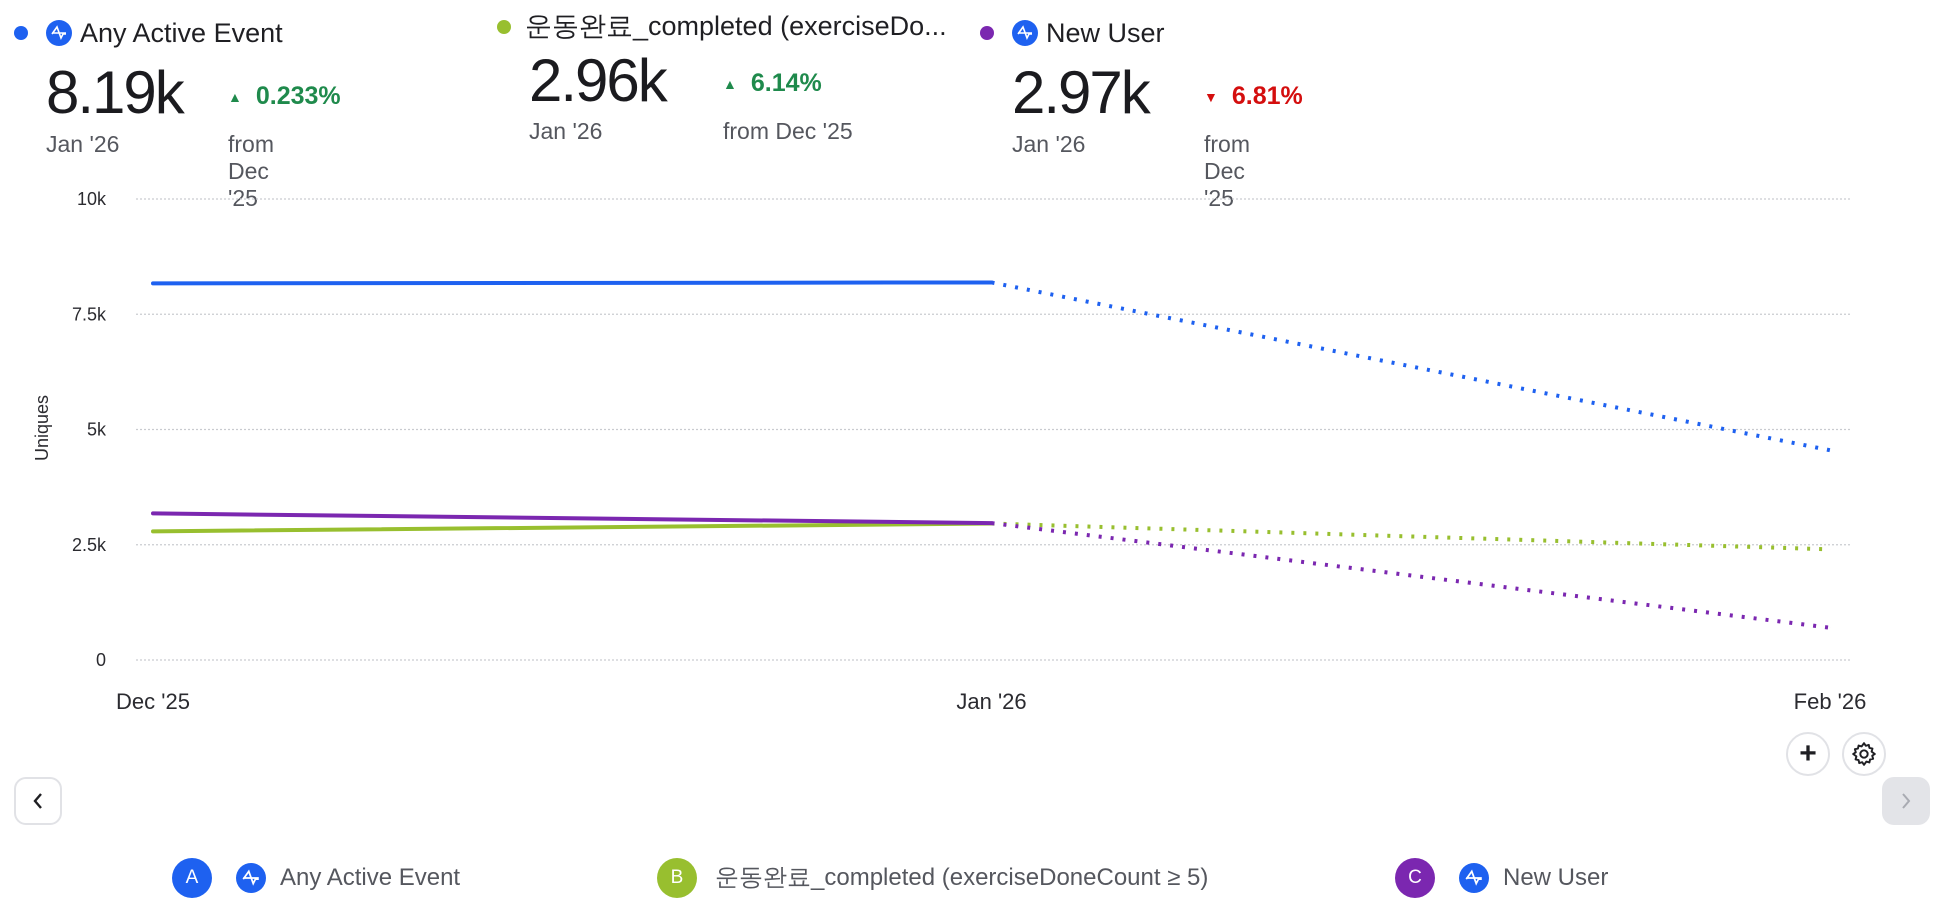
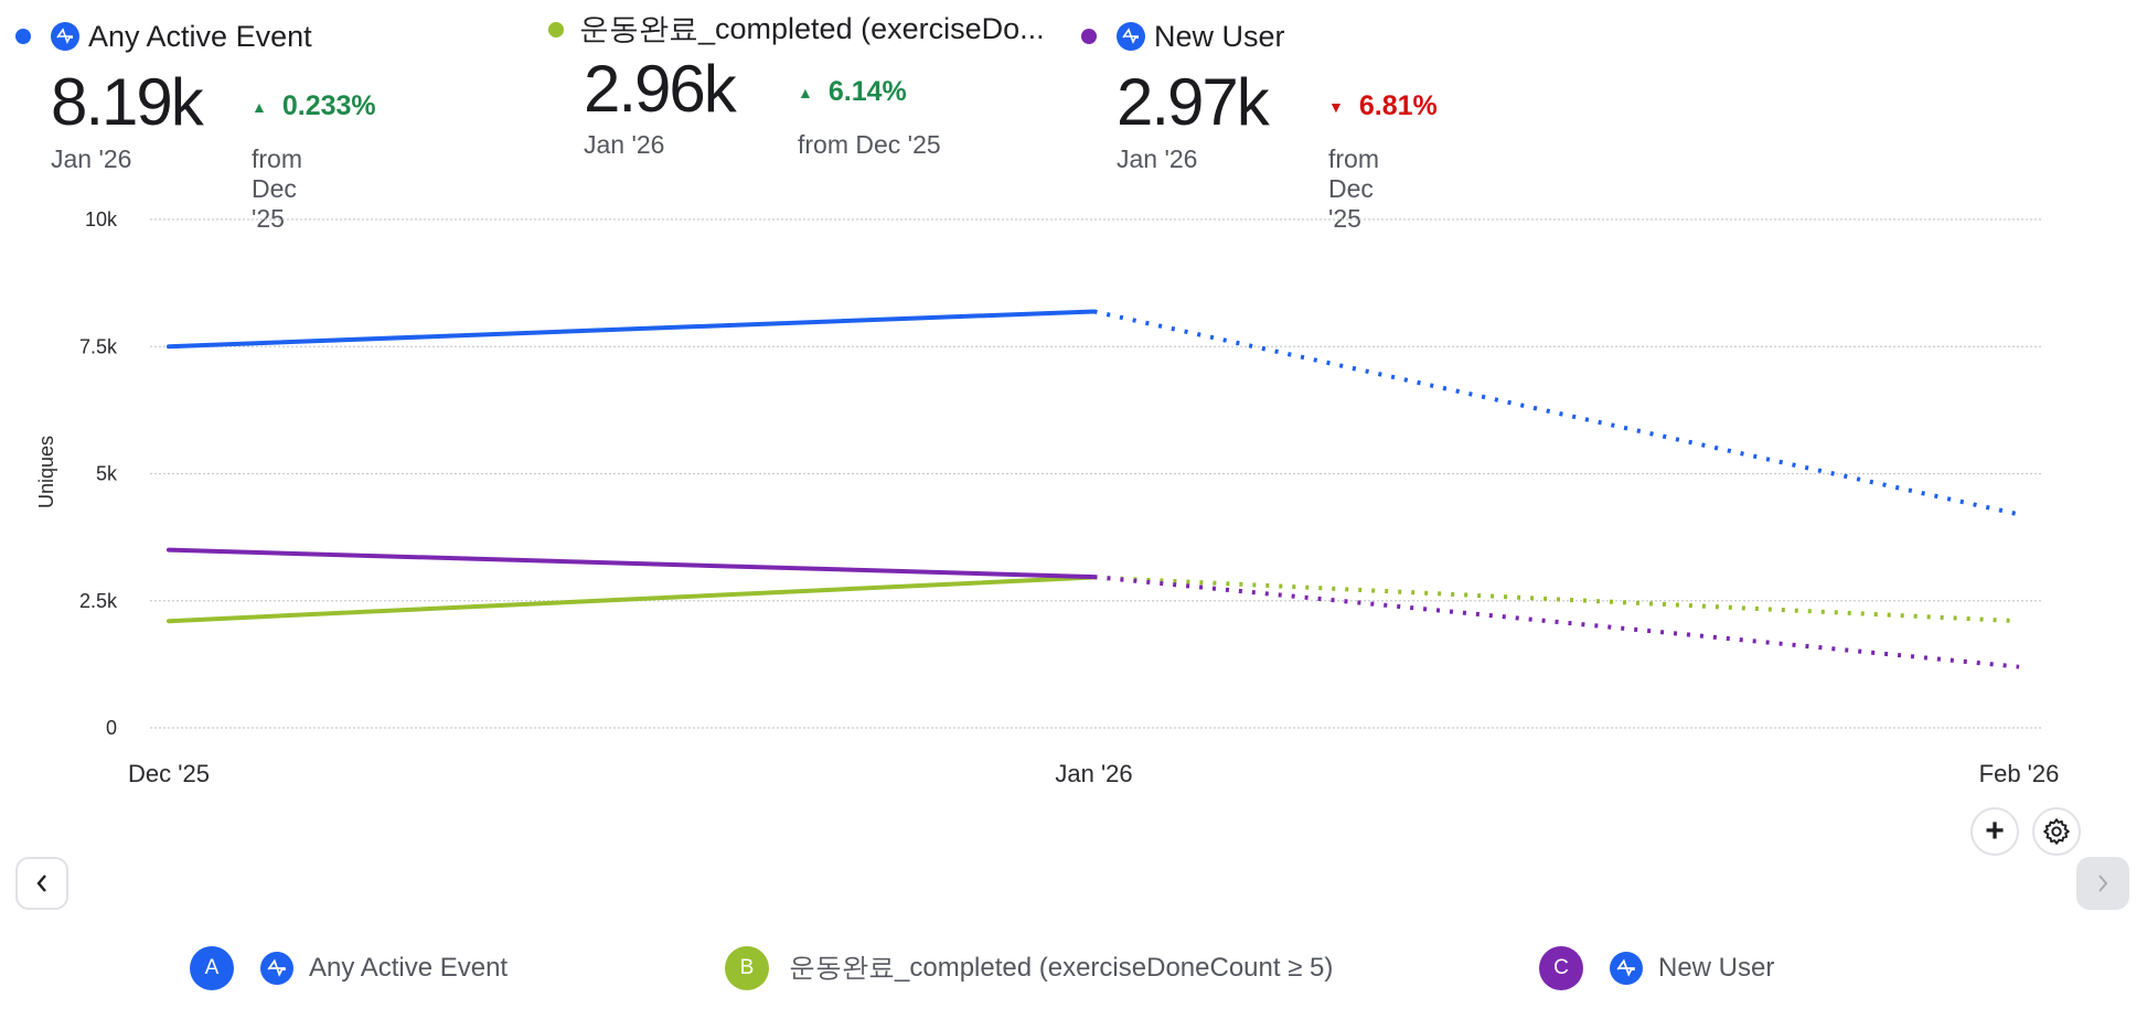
Any Active Event/Dec '25: 8.2k -> 7.5k
운동완료_completed (exerciseDoneCount ≥ 5)/Dec '25: 2.8k -> 2.1k
New User/Dec '25: 3.2k -> 3.5k
Any Active Event/Feb '26: 4.6k -> 4.2k
운동완료_completed (exerciseDoneCount ≥ 5)/Feb '26: 2.4k -> 2.1k
New User/Feb '26: 0.7k -> 1.2k
